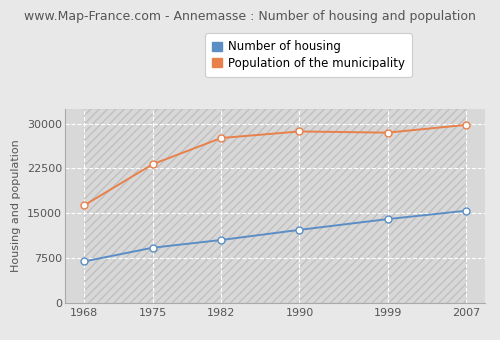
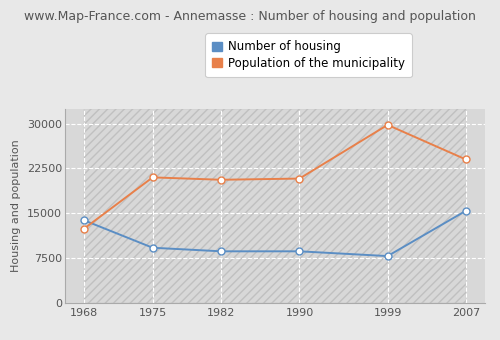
Number of housing/1968: 6900 -> 13800
Population of the municipality/1968: 16300 -> 12400
Population of the municipality/1975: 23200 -> 21000
Number of housing/1982: 10500 -> 8600
Population of the municipality/1982: 27600 -> 20600
Number of housing/1990: 12200 -> 8600
Population of the municipality/1990: 28700 -> 20800
Number of housing/1999: 14000 -> 7800
Population of the municipality/1999: 28500 -> 29800
Population of the municipality/2007: 29800 -> 24000
